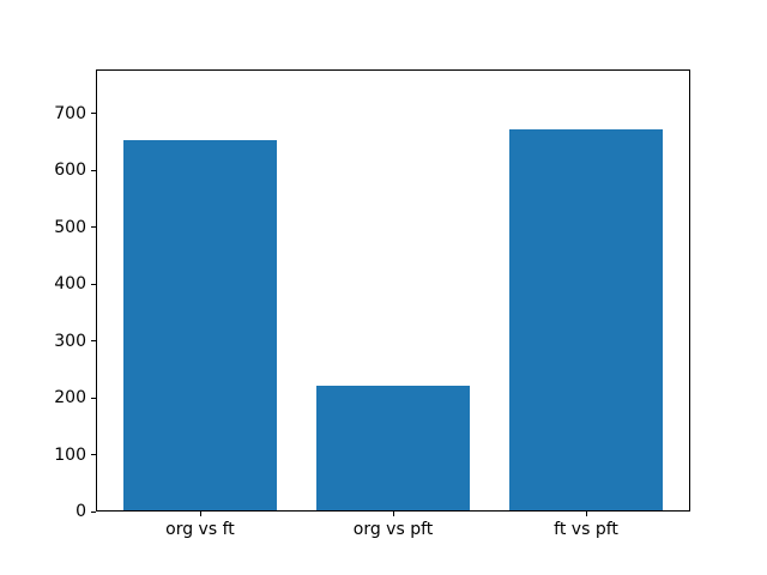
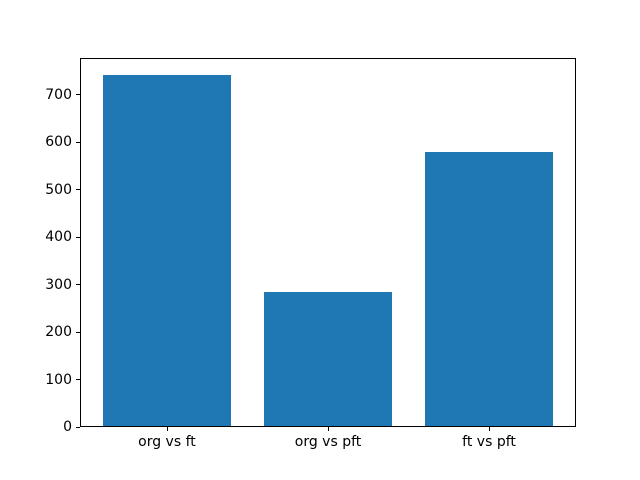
org vs ft: 650 -> 740
org vs pft: 220 -> 280
ft vs pft: 670 -> 580
